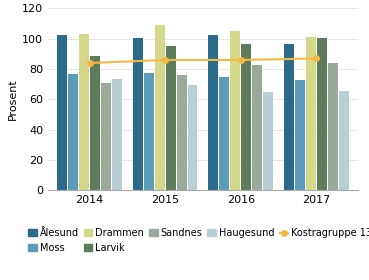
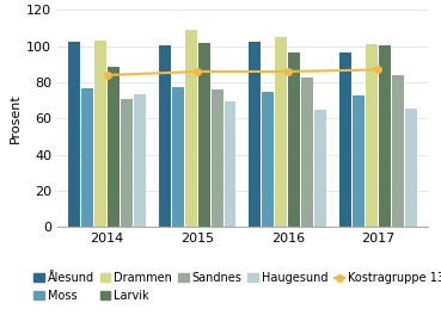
Larvik/2015: 95 -> 102
